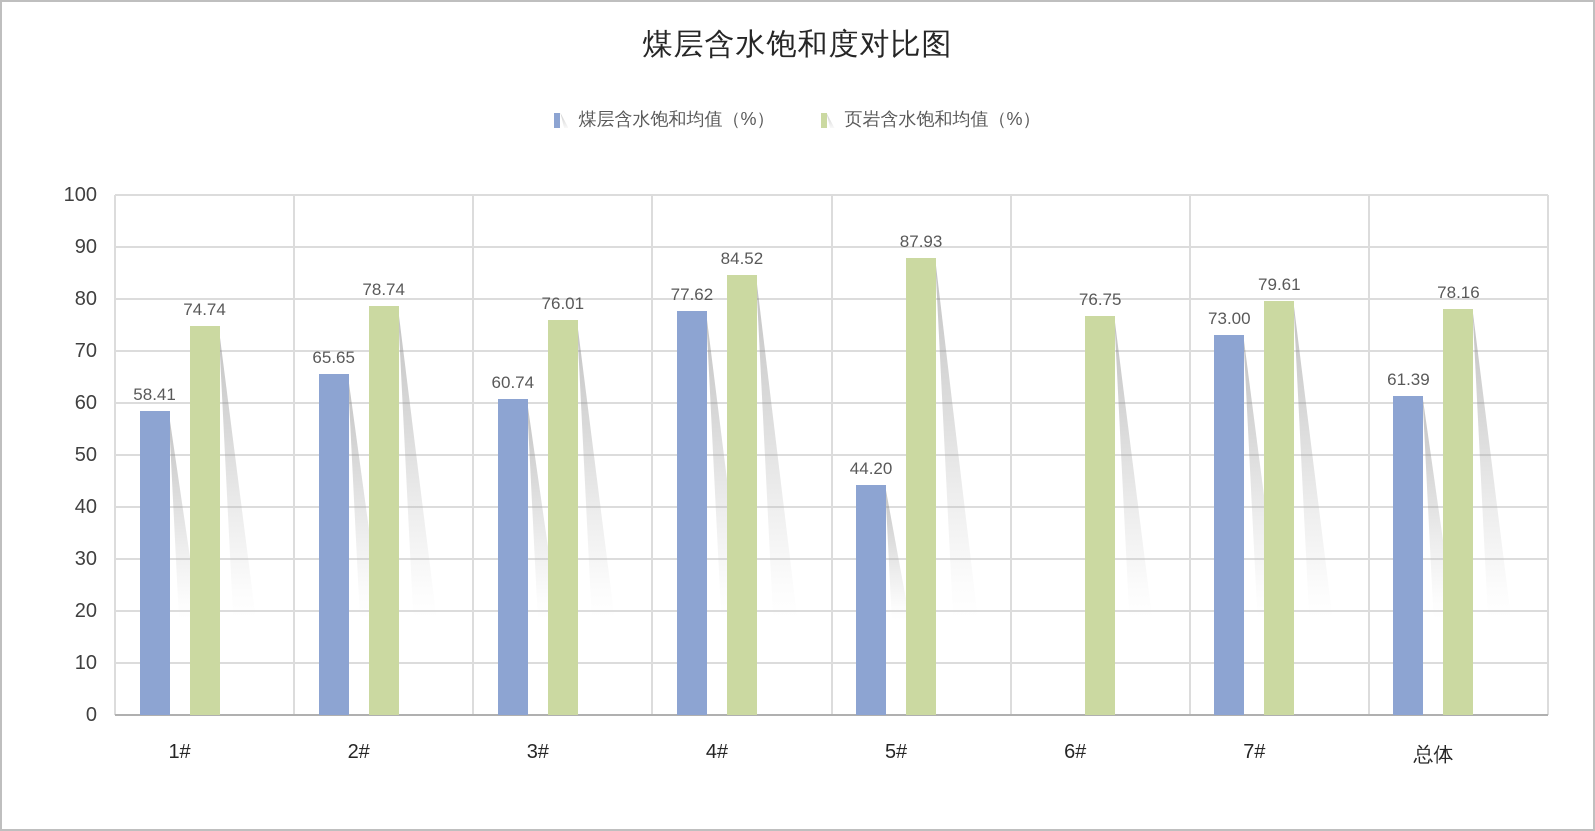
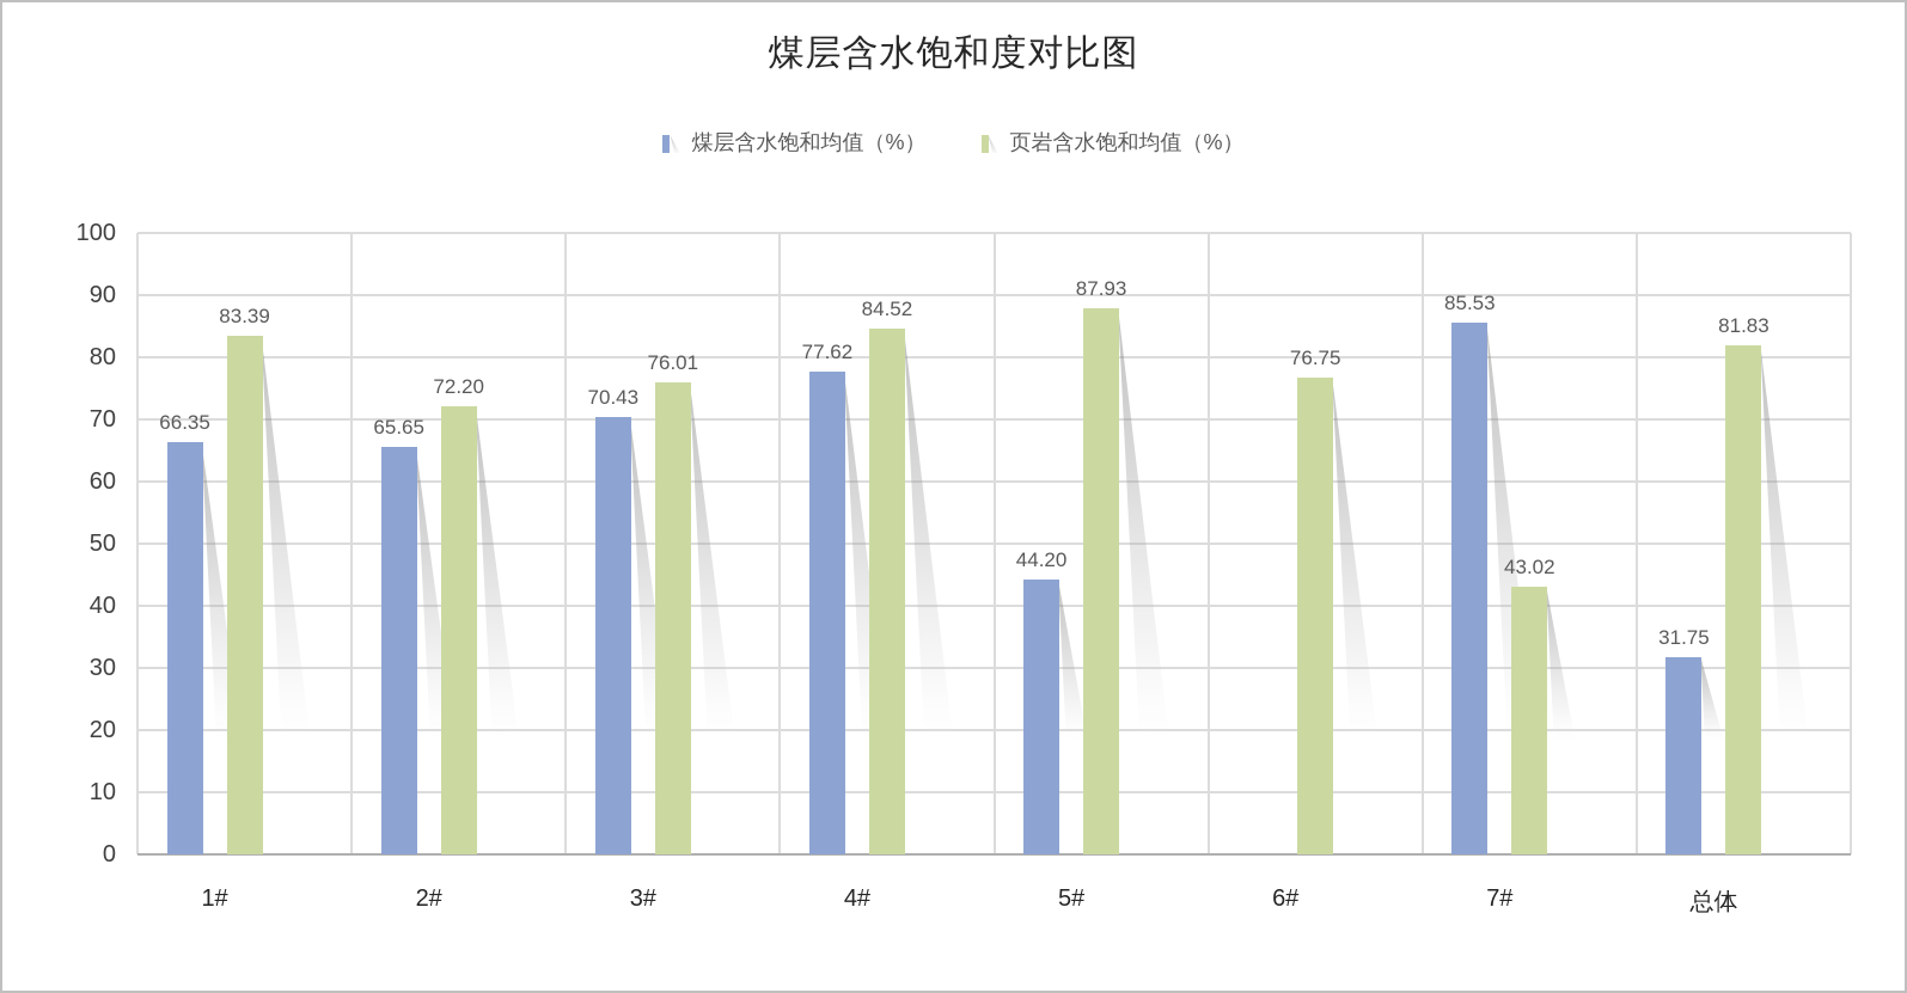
煤层含水饱和均值（%）/1#: 58.41 -> 66.35
页岩含水饱和均值（%）/1#: 74.74 -> 83.39
页岩含水饱和均值（%）/2#: 78.74 -> 72.20
煤层含水饱和均值（%）/3#: 60.74 -> 70.43
煤层含水饱和均值（%）/7#: 73.00 -> 85.53
页岩含水饱和均值（%）/7#: 79.61 -> 43.02
煤层含水饱和均值（%）/总体: 61.39 -> 31.75
页岩含水饱和均值（%）/总体: 78.16 -> 81.83
